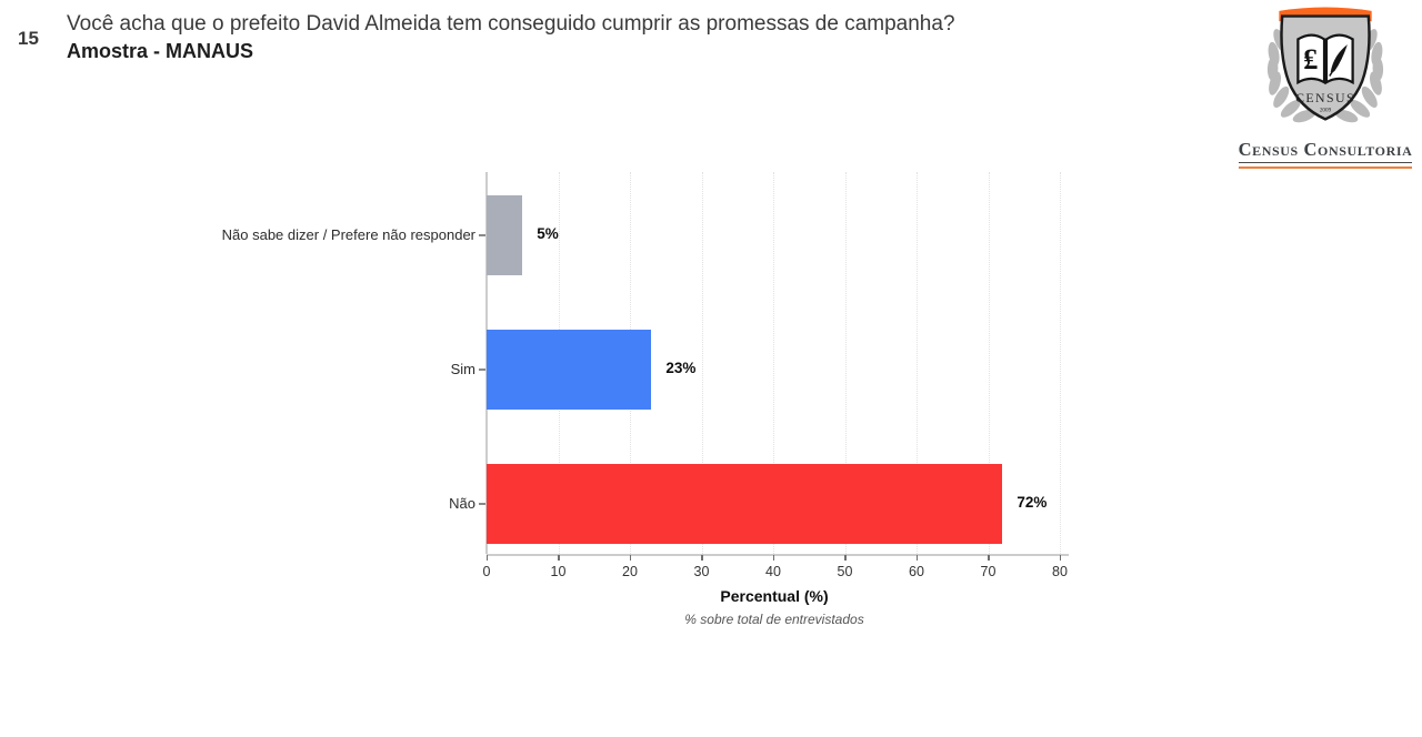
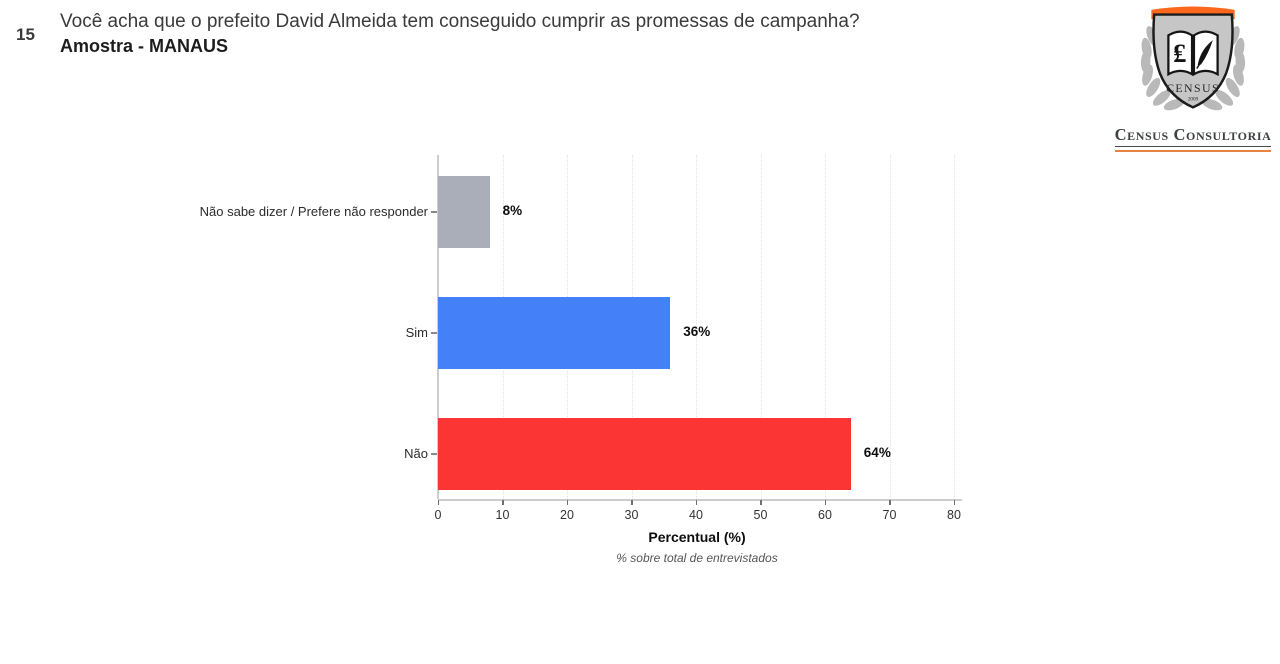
Não sabe dizer / Prefere não responder: 5% -> 8%
Sim: 23% -> 36%
Não: 72% -> 64%
